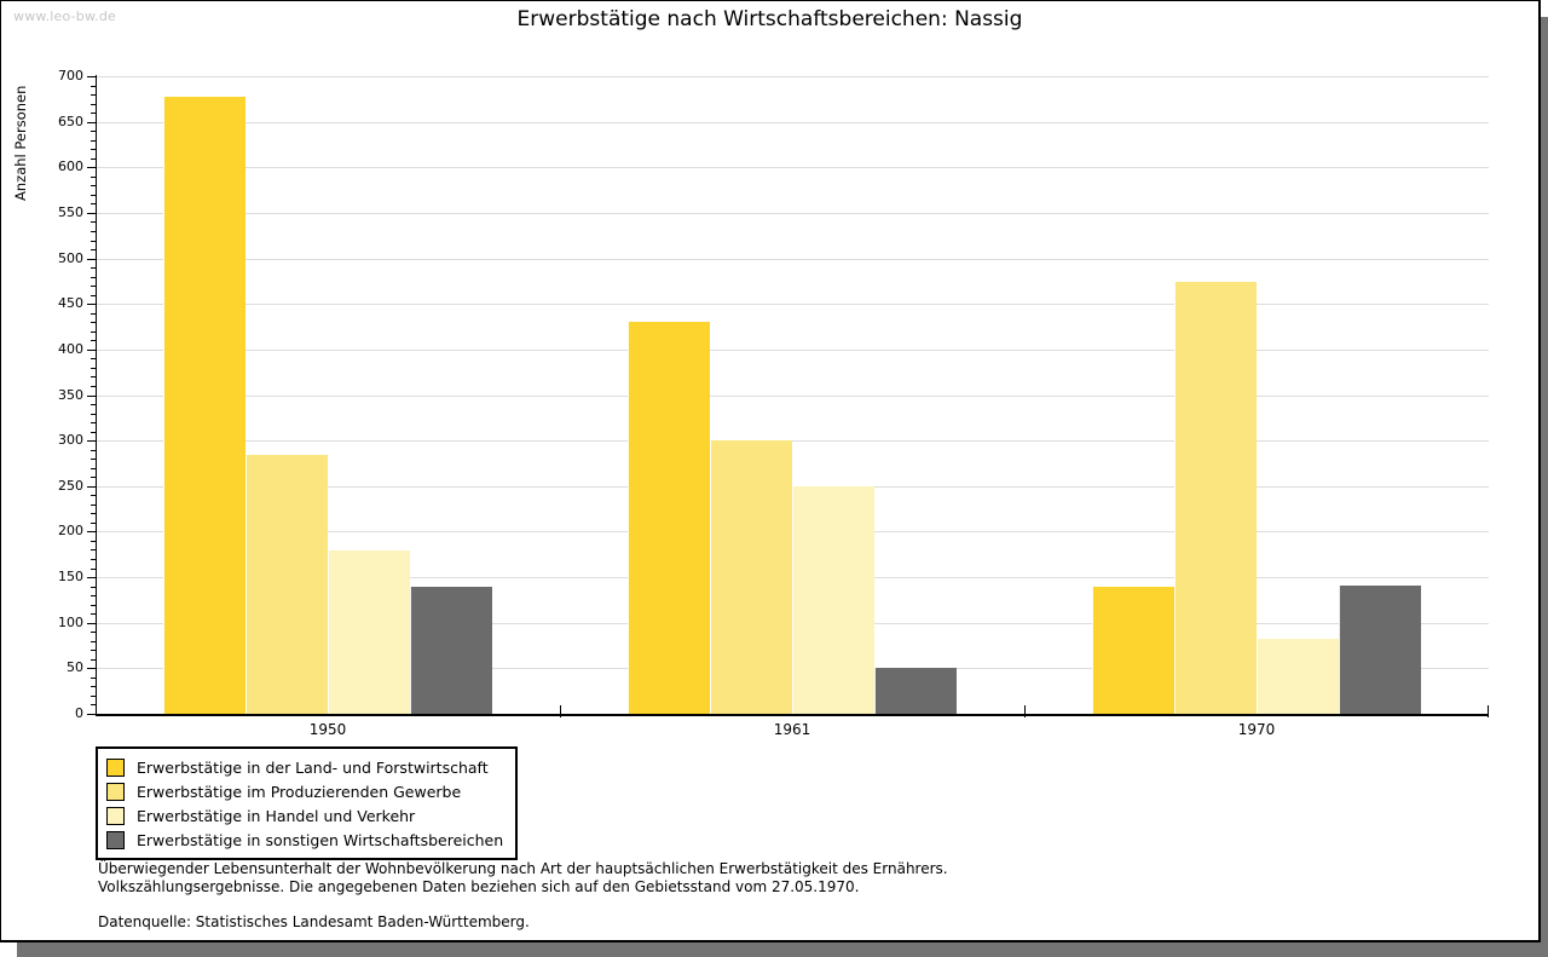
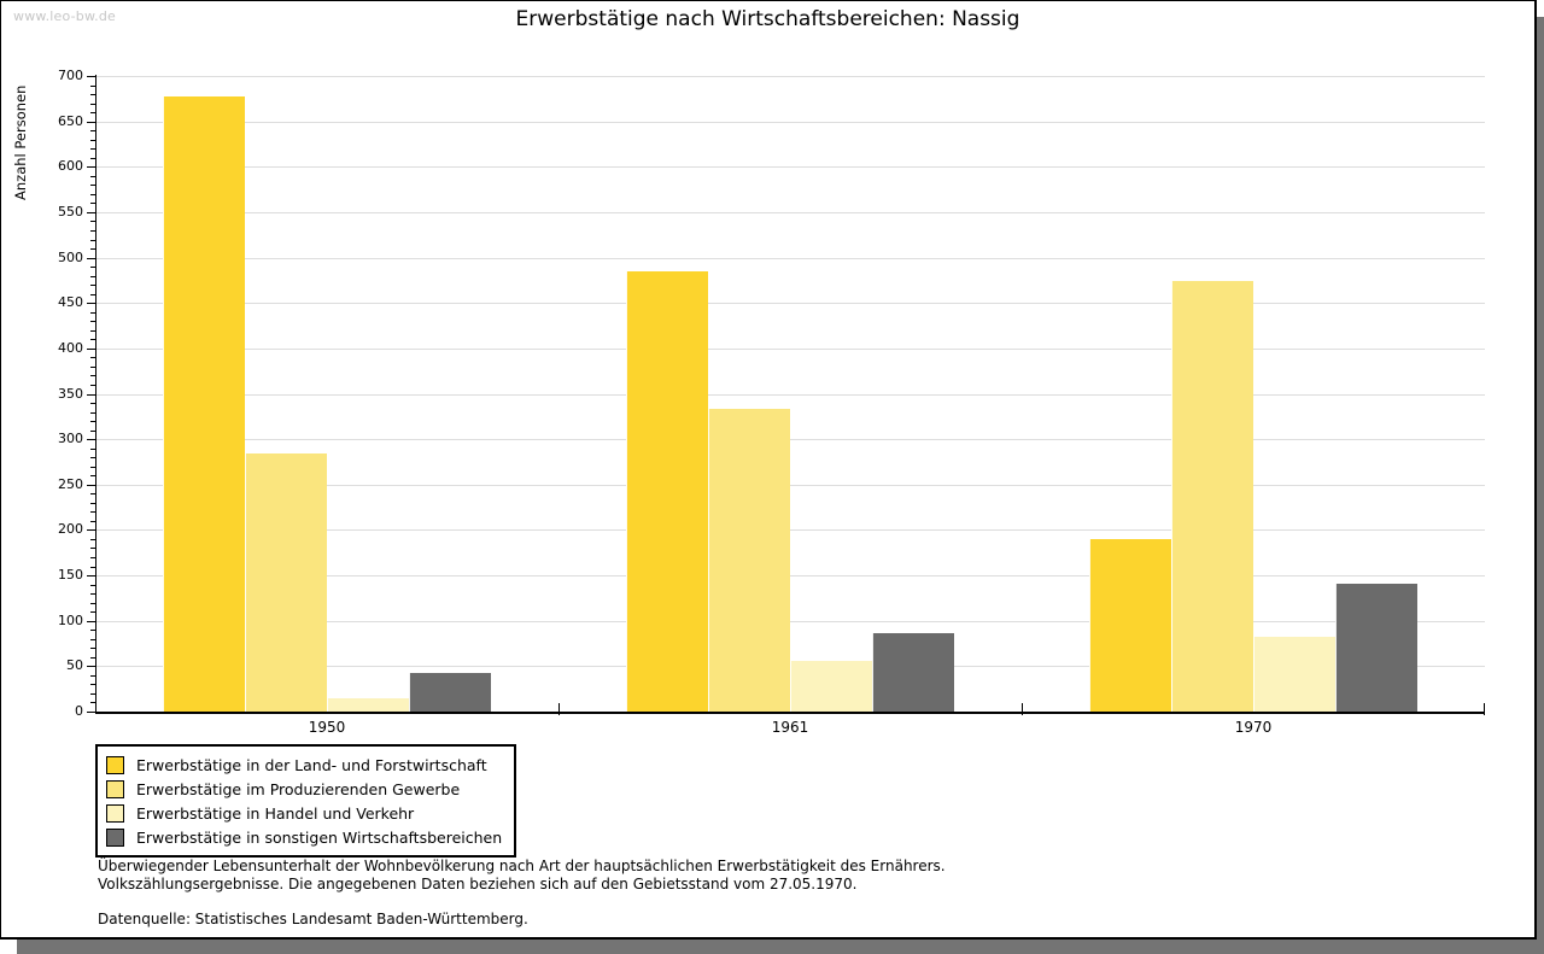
Erwerbstätige in Handel und Verkehr/1950: 180 -> 10
Erwerbstätige in sonstigen Wirtschaftsbereichen/1950: 140 -> 40
Erwerbstätige in der Land- und Forstwirtschaft/1961: 430 -> 480
Erwerbstätige im Produzierenden Gewerbe/1961: 300 -> 330
Erwerbstätige in Handel und Verkehr/1961: 250 -> 60
Erwerbstätige in sonstigen Wirtschaftsbereichen/1961: 50 -> 90
Erwerbstätige in der Land- und Forstwirtschaft/1970: 140 -> 190
